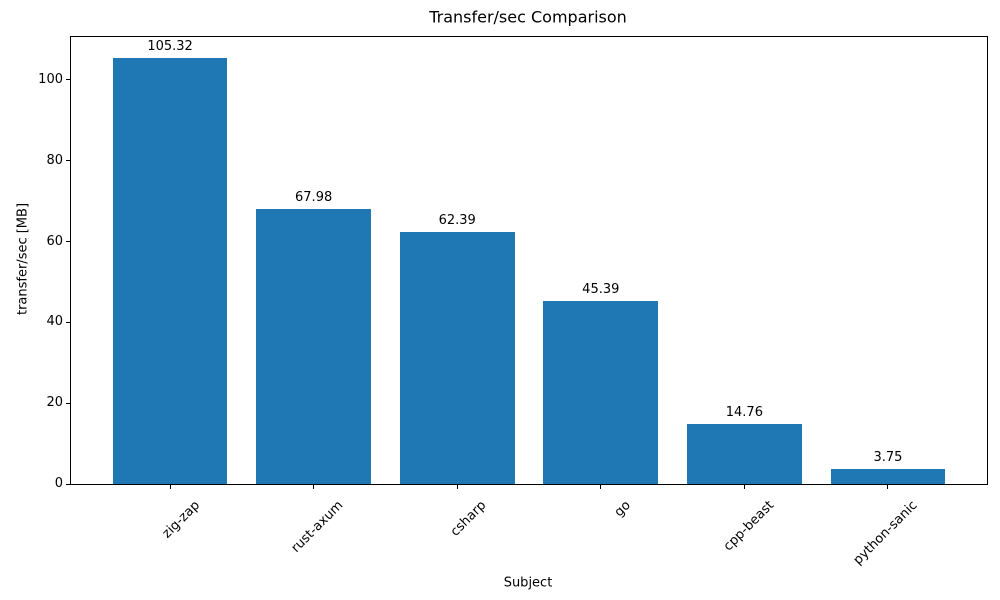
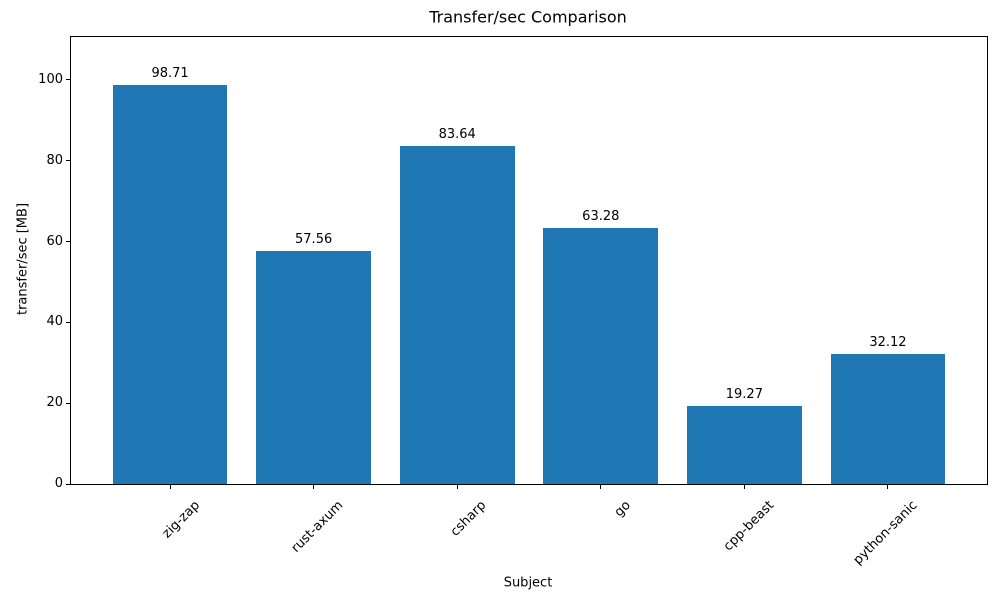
zig-zap: 105.32 -> 98.71
rust-axum: 67.98 -> 57.56
csharp: 62.39 -> 83.64
go: 45.39 -> 63.28
cpp-beast: 14.76 -> 19.27
python-sanic: 3.75 -> 32.12
